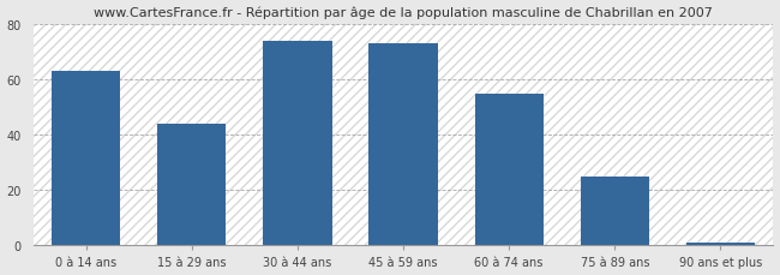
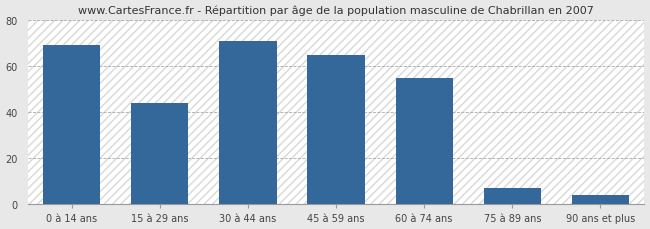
0 à 14 ans: 63 -> 69
30 à 44 ans: 74 -> 71
45 à 59 ans: 73 -> 65
75 à 89 ans: 25 -> 7
90 ans et plus: 1 -> 4
